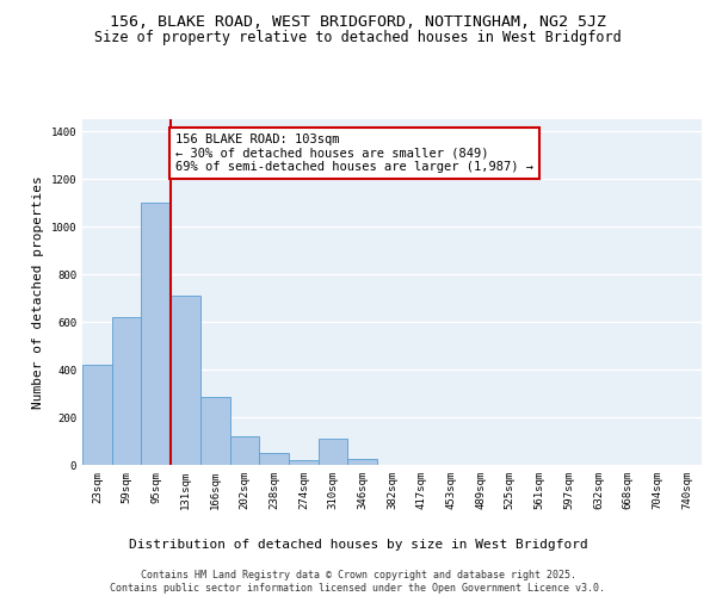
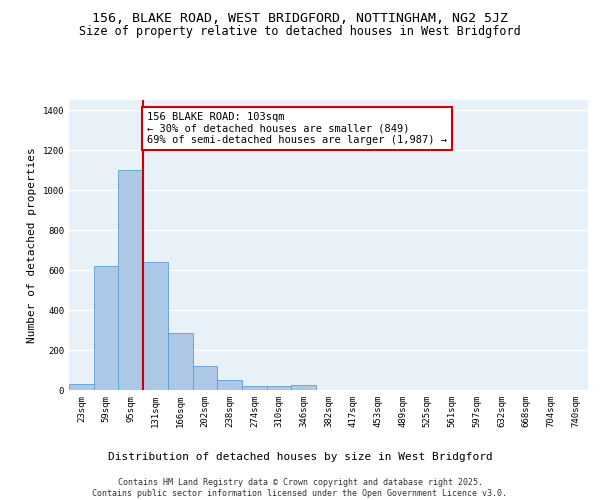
23sqm: 420 -> 30
131sqm: 710 -> 640
310sqm: 110 -> 20
